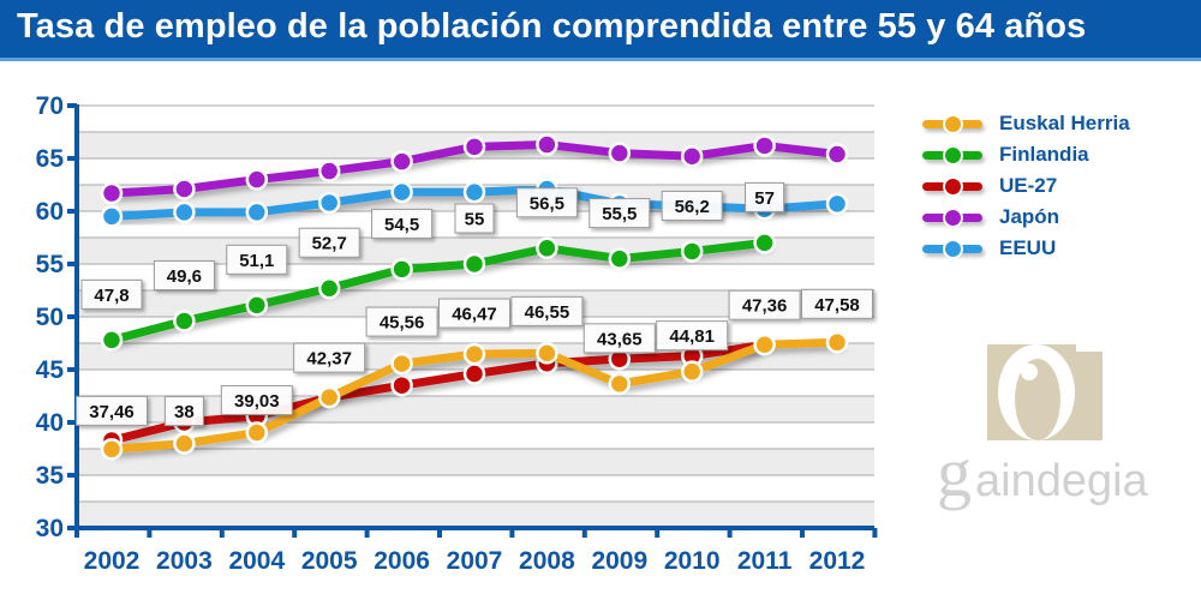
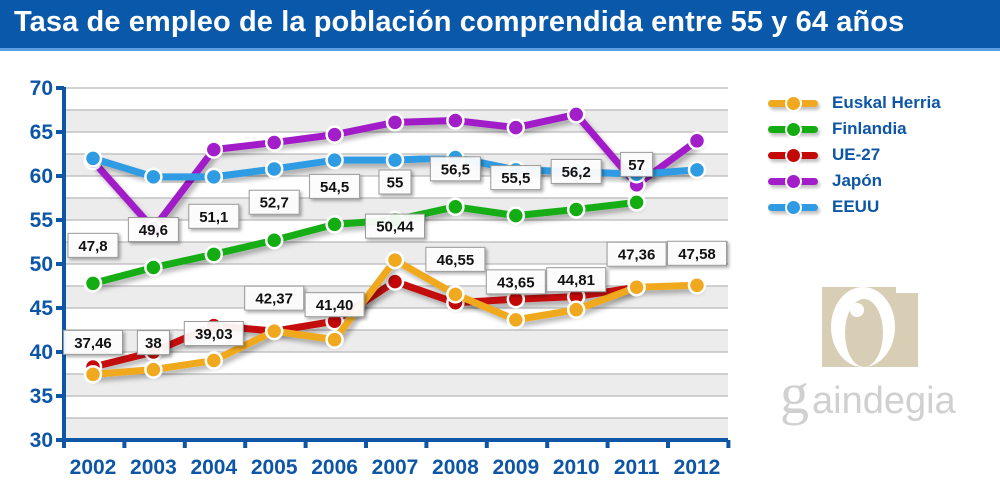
EEUU/2002: 60 -> 62
Japón/2003: 62 -> 54
UE-27/2004: 41 -> 43
Euskal Herria/2006: 45,56 -> 41,40
UE-27/2007: 45 -> 48
Euskal Herria/2007: 46,47 -> 50,44
Japón/2010: 65 -> 67
Japón/2011: 66 -> 59
Japón/2012: 65 -> 64
